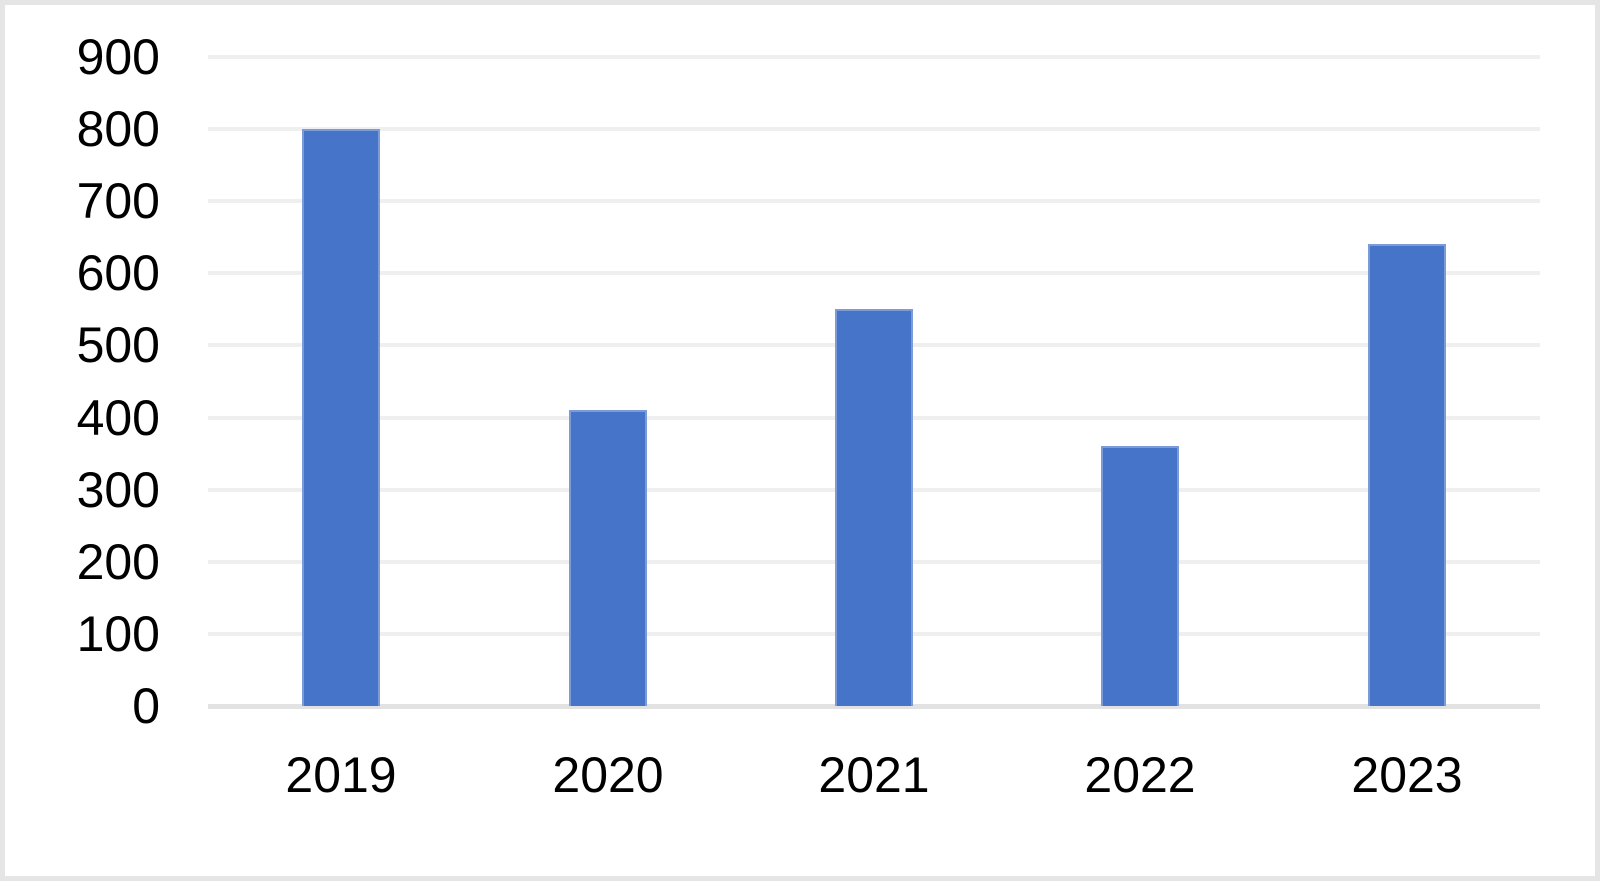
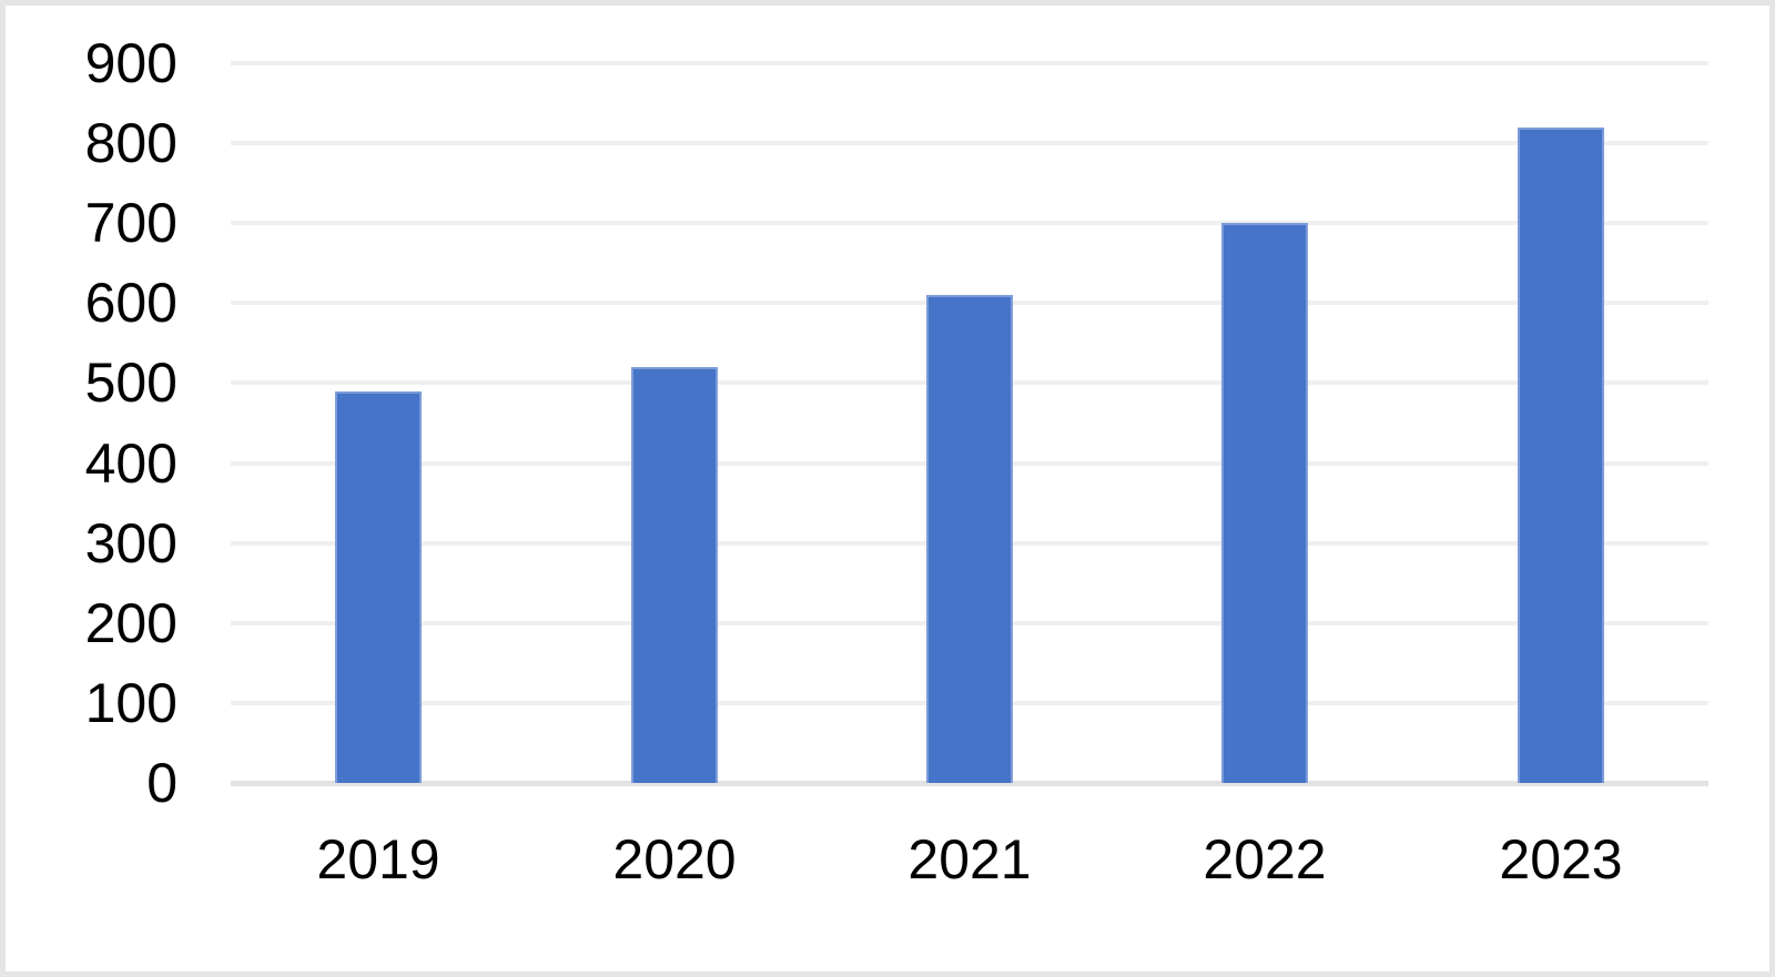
2019: 800 -> 490
2020: 410 -> 520
2021: 550 -> 610
2022: 360 -> 700
2023: 640 -> 820
